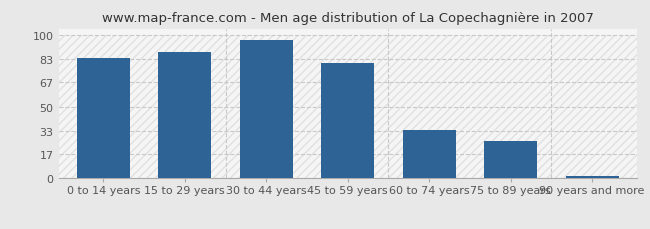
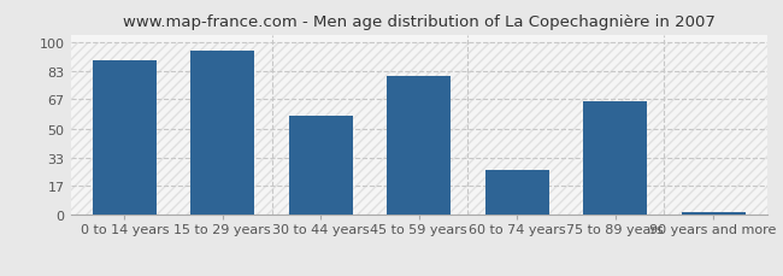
0 to 14 years: 84 -> 89
15 to 29 years: 88 -> 95
30 to 44 years: 96 -> 57
60 to 74 years: 34 -> 26
75 to 89 years: 26 -> 66
